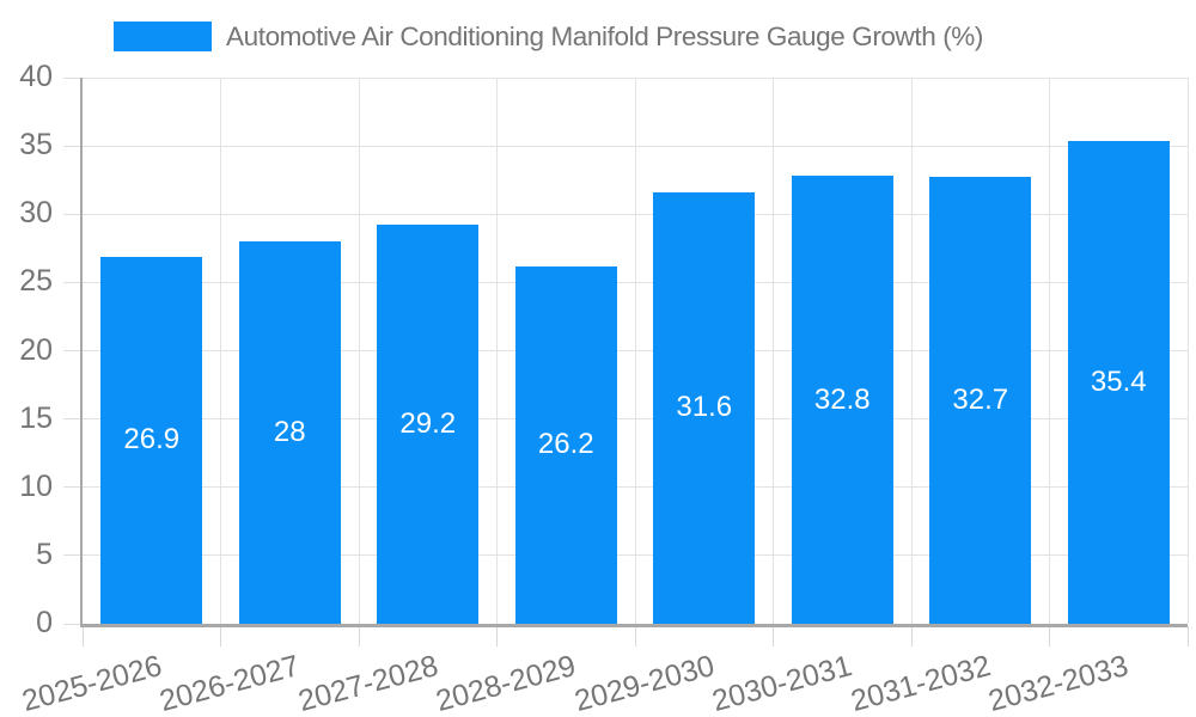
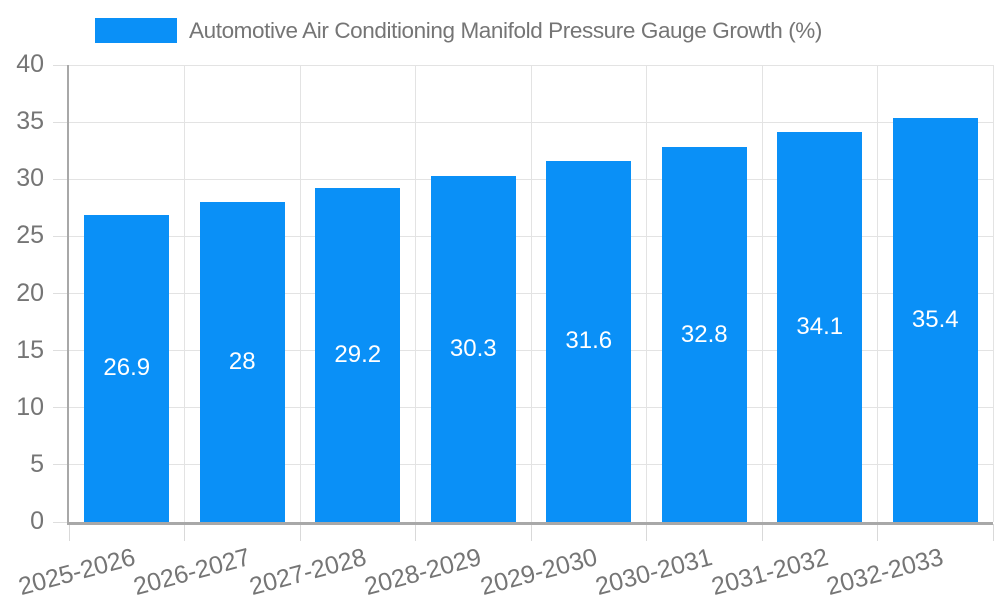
2028-2029: 26.2 -> 30.3
2031-2032: 32.7 -> 34.1
